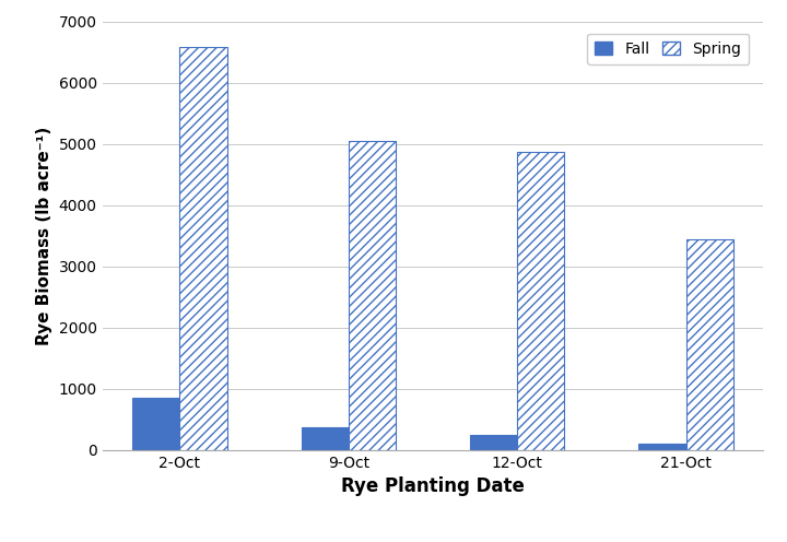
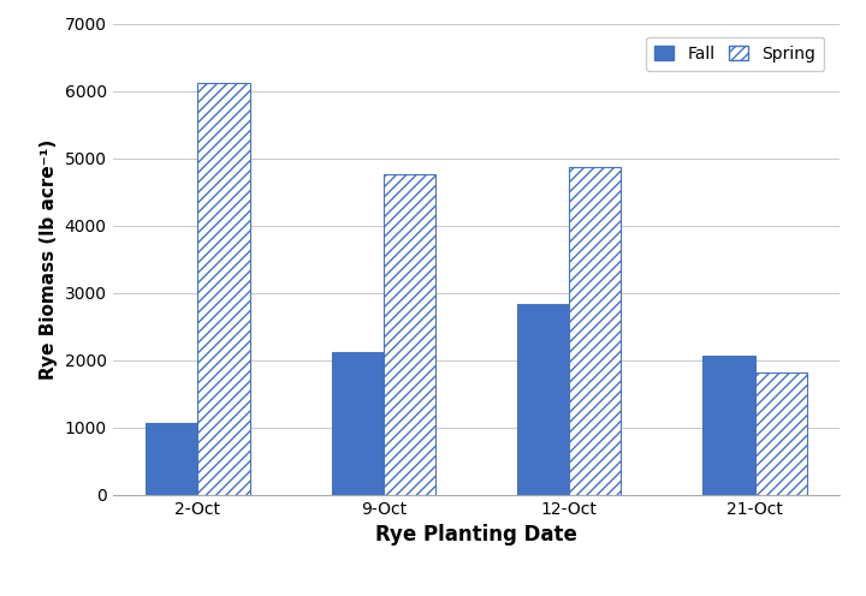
Fall/2-Oct: 850 -> 1060
Spring/2-Oct: 6580 -> 6120
Fall/9-Oct: 370 -> 2120
Spring/9-Oct: 5050 -> 4760
Fall/12-Oct: 240 -> 2840
Fall/21-Oct: 110 -> 2060
Spring/21-Oct: 3450 -> 1820
